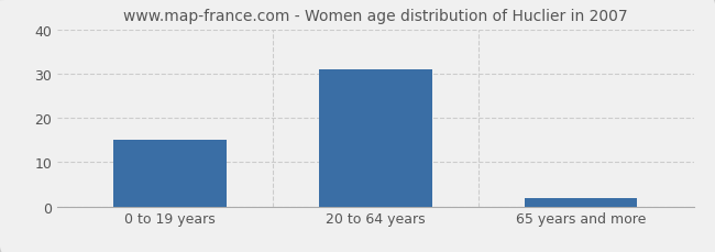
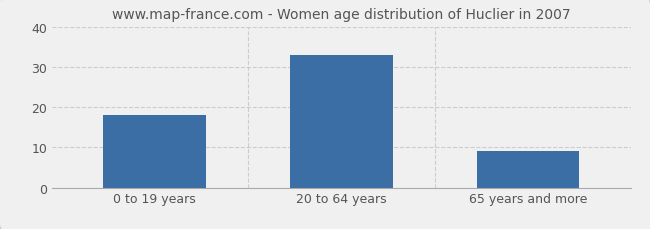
0 to 19 years: 15 -> 18
20 to 64 years: 31 -> 33
65 years and more: 2 -> 9
